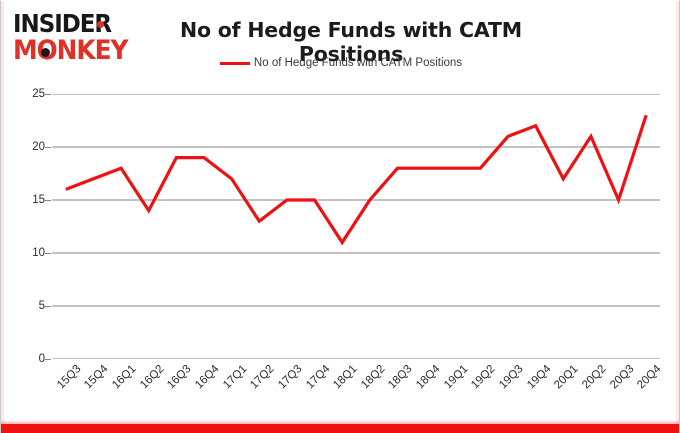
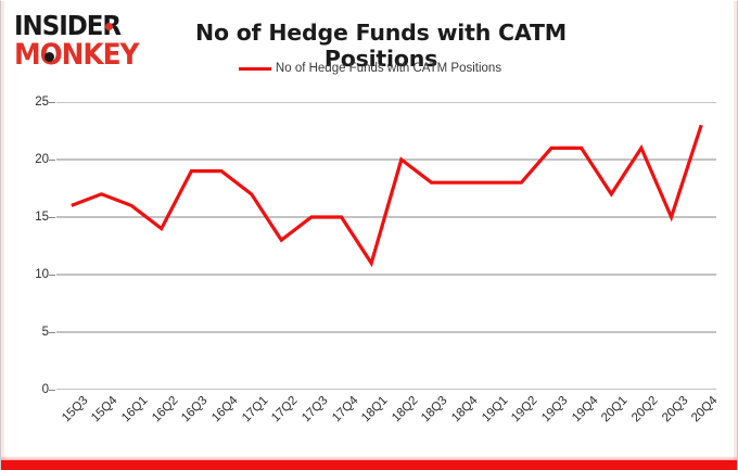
16Q1: 18 -> 16
18Q2: 15 -> 20
19Q4: 22 -> 21
